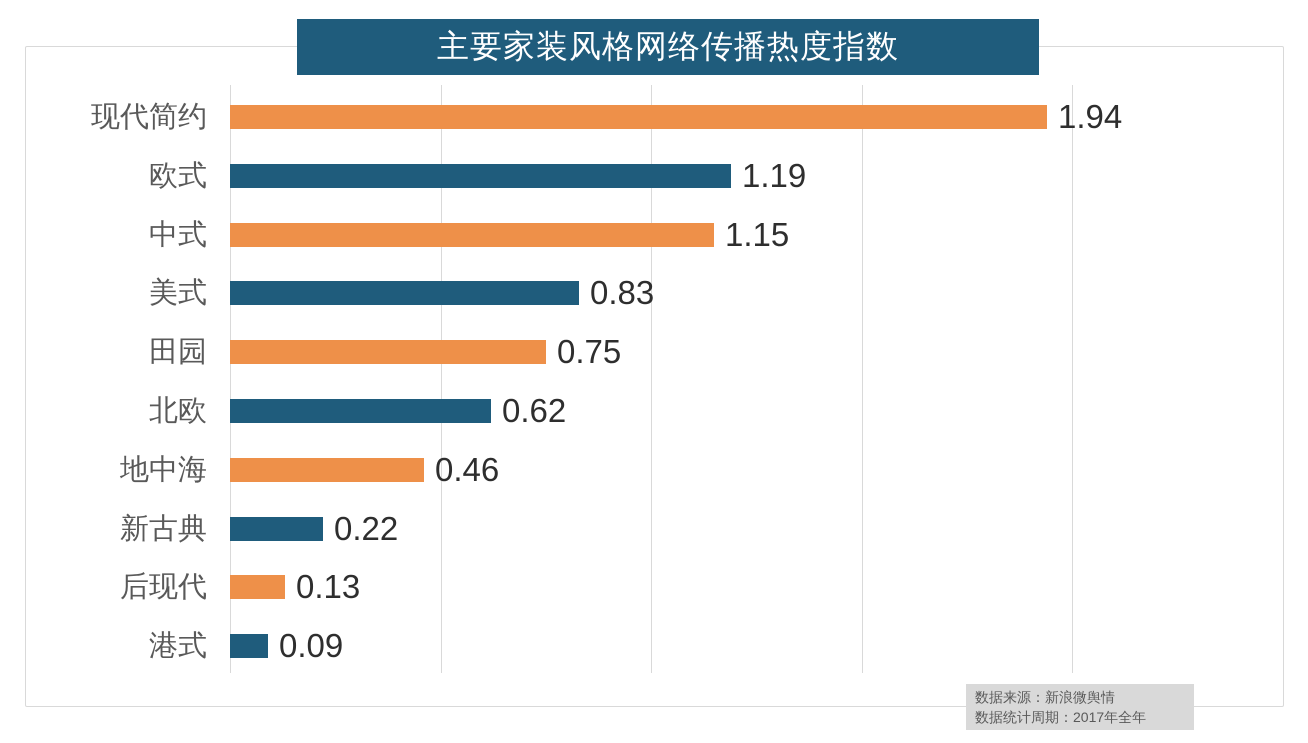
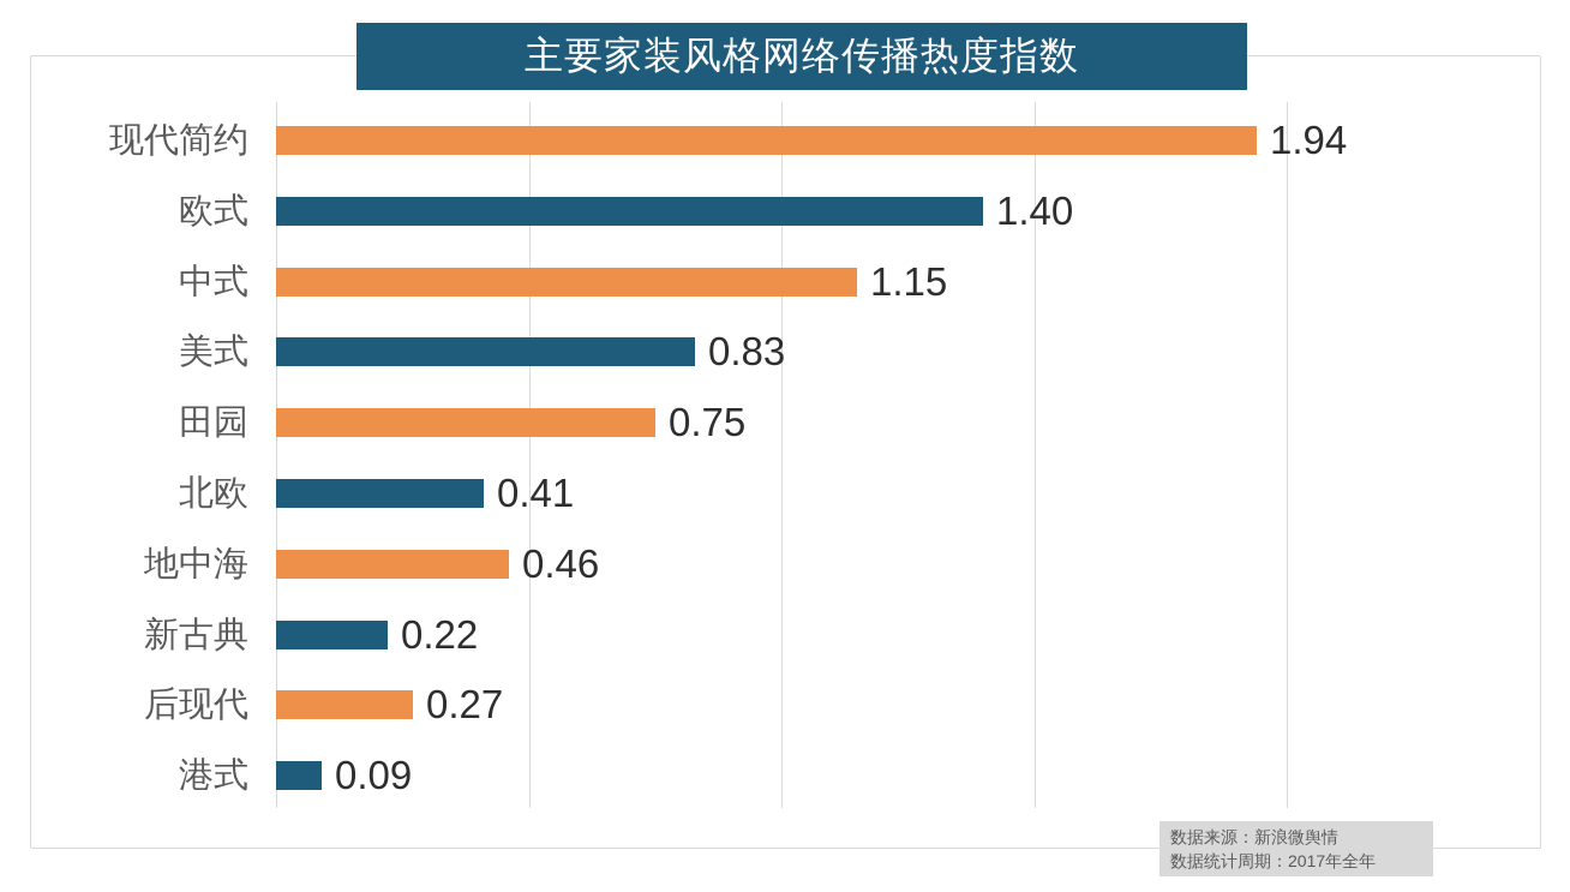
欧式: 1.19 -> 1.40
北欧: 0.62 -> 0.41
后现代: 0.13 -> 0.27
